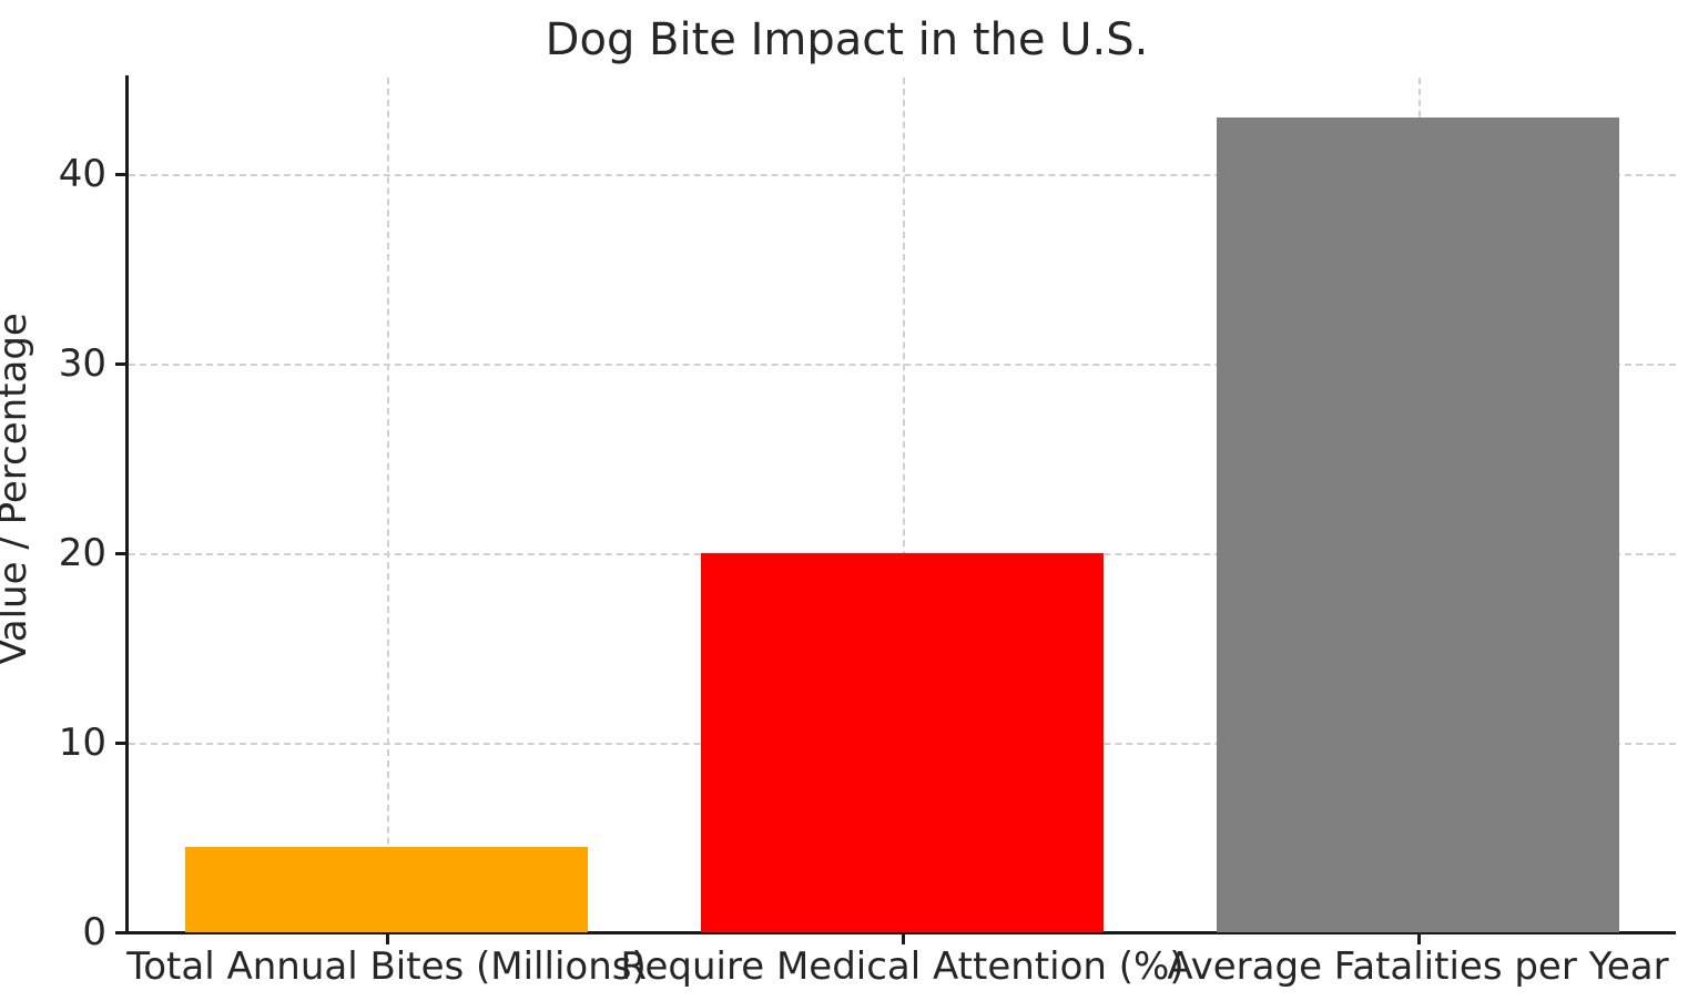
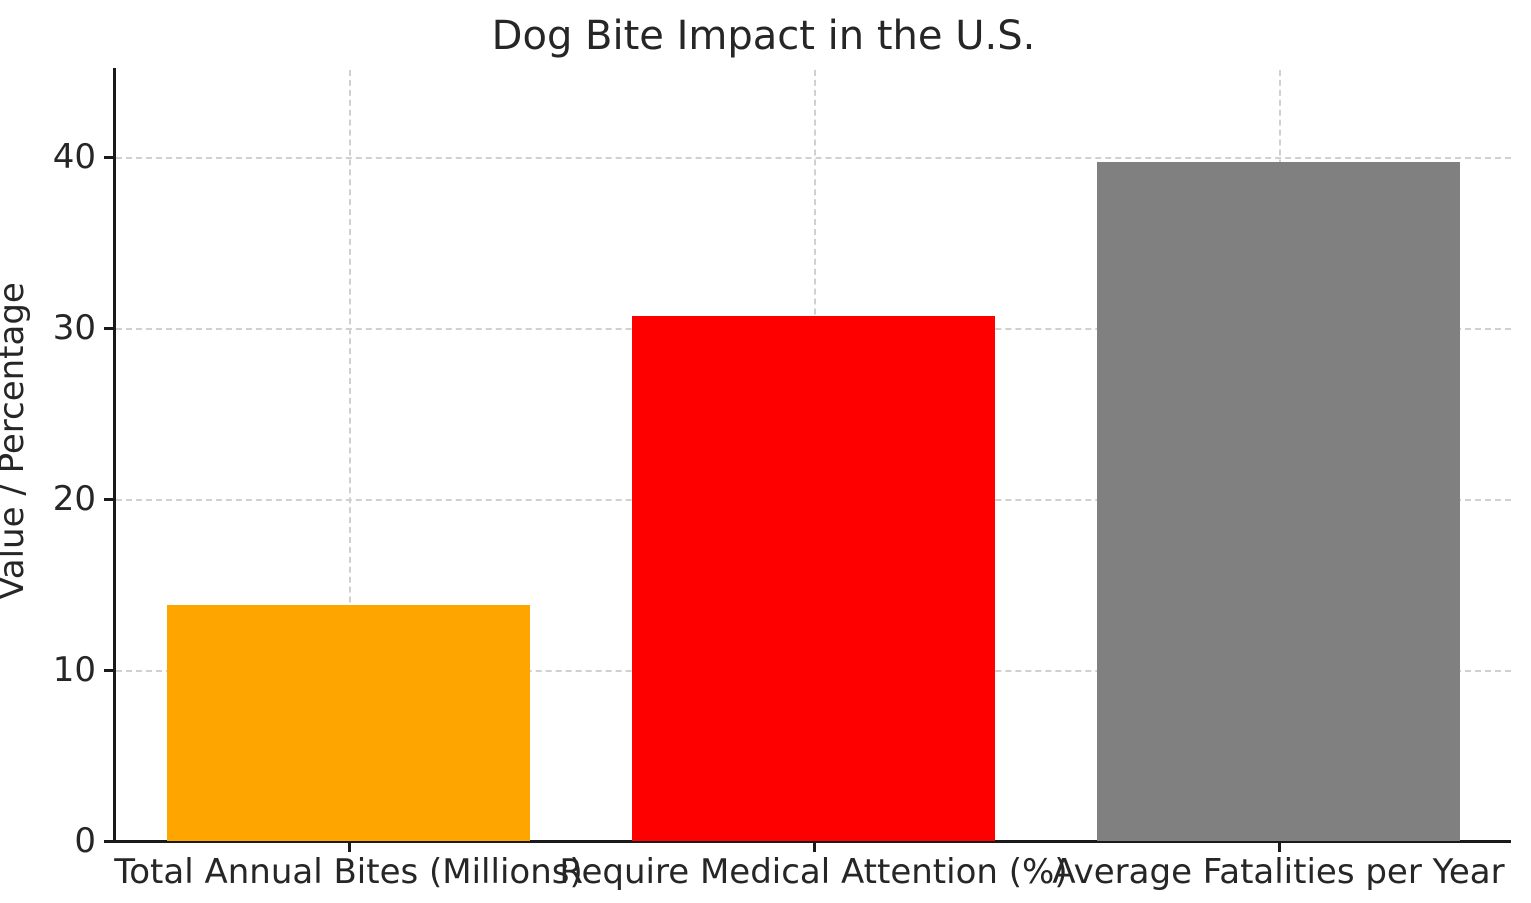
Total Annual Bites (Millions): 4.5 -> 13.8
Require Medical Attention (%): 20.0 -> 30.7
Average Fatalities per Year: 43.0 -> 39.7
